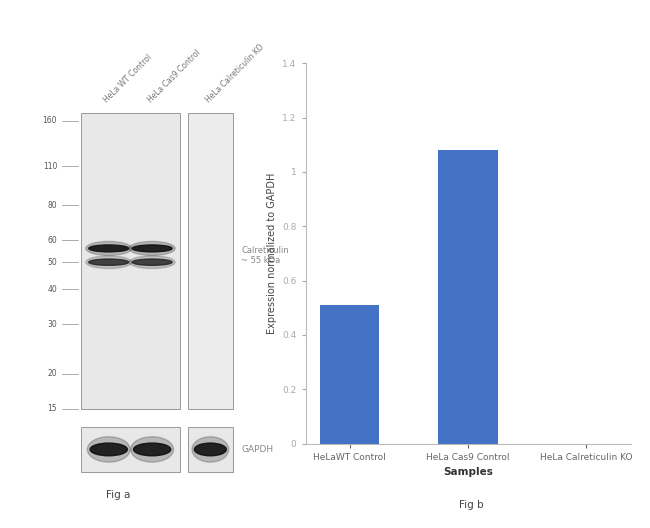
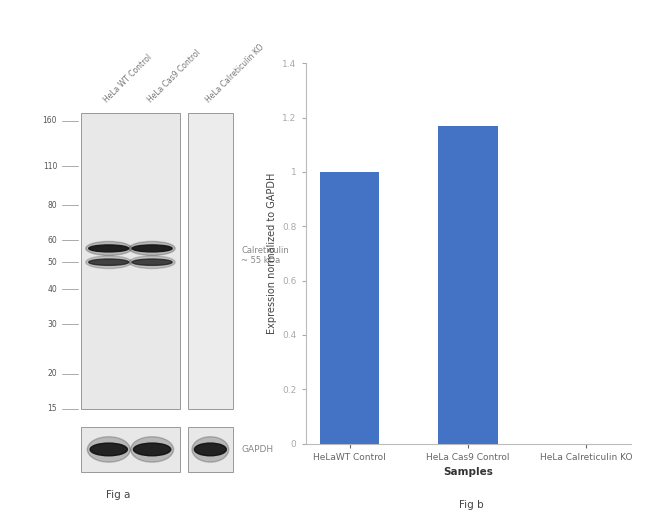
HeLaWT Control: 0.51 -> 1.00
HeLa Cas9 Control: 1.08 -> 1.17
